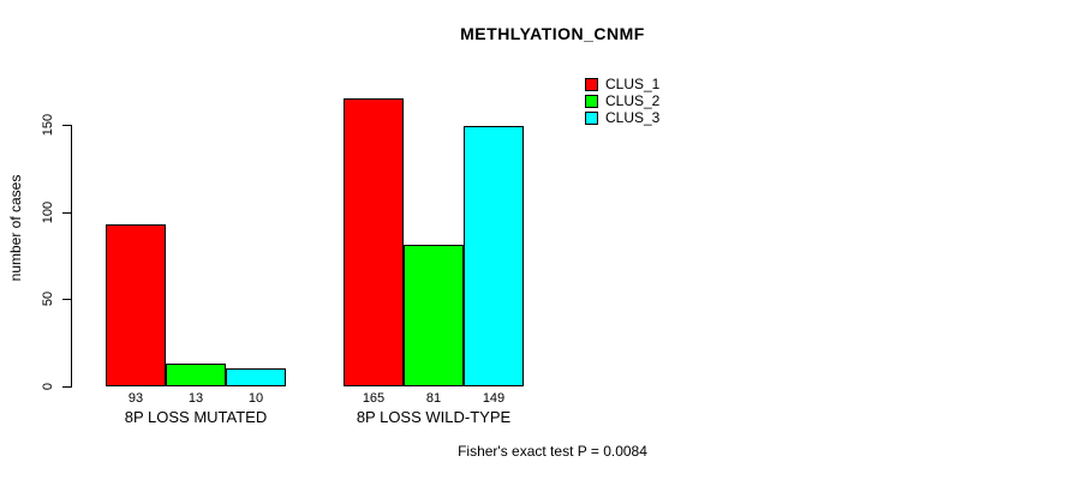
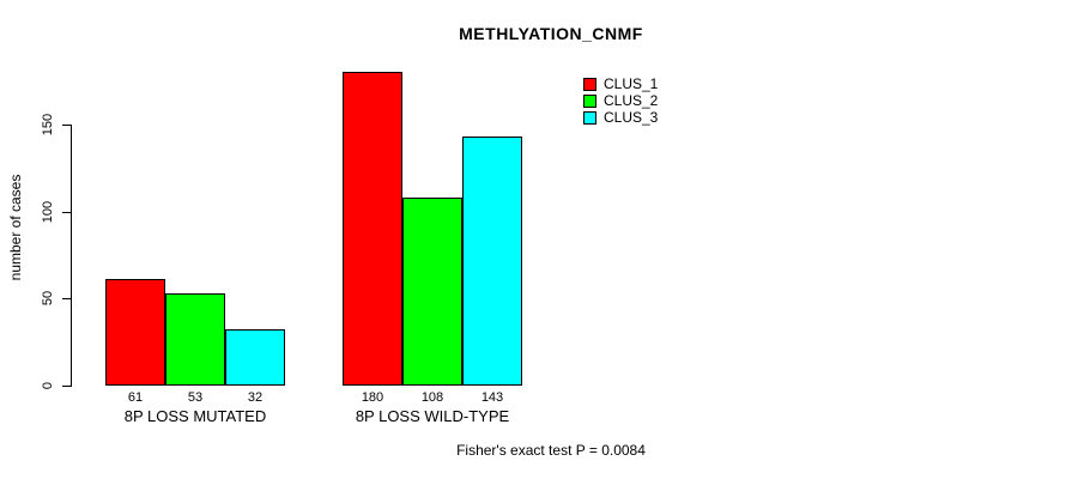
CLUS_1/8P LOSS MUTATED: 93 -> 61
CLUS_2/8P LOSS MUTATED: 13 -> 53
CLUS_3/8P LOSS MUTATED: 10 -> 32
CLUS_1/8P LOSS WILD-TYPE: 165 -> 180
CLUS_2/8P LOSS WILD-TYPE: 81 -> 108
CLUS_3/8P LOSS WILD-TYPE: 149 -> 143
